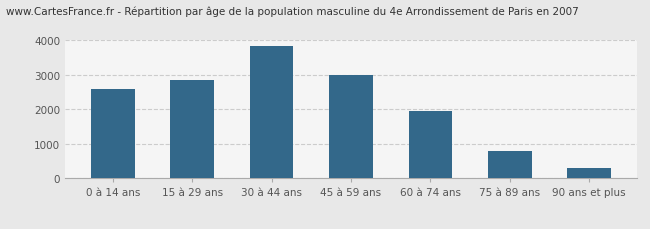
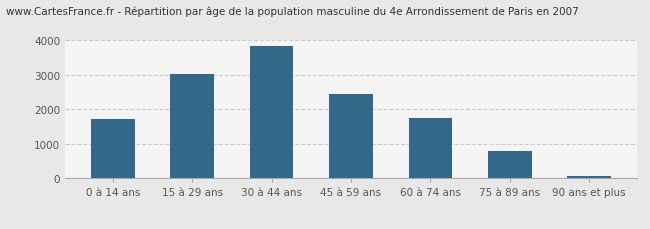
0 à 14 ans: 2600 -> 1720
15 à 29 ans: 2850 -> 3040
45 à 59 ans: 3000 -> 2440
60 à 74 ans: 1950 -> 1760
90 ans et plus: 300 -> 80
